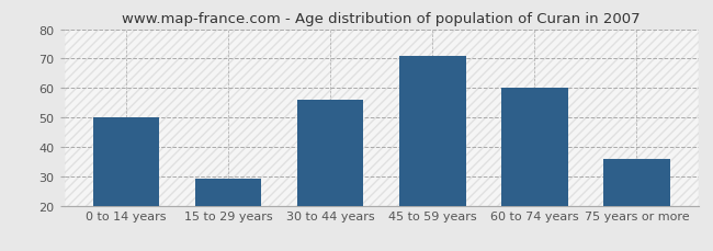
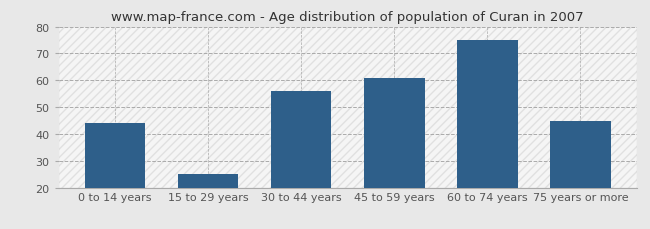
0 to 14 years: 50 -> 44
15 to 29 years: 29 -> 25
45 to 59 years: 71 -> 61
60 to 74 years: 60 -> 75
75 years or more: 36 -> 45
